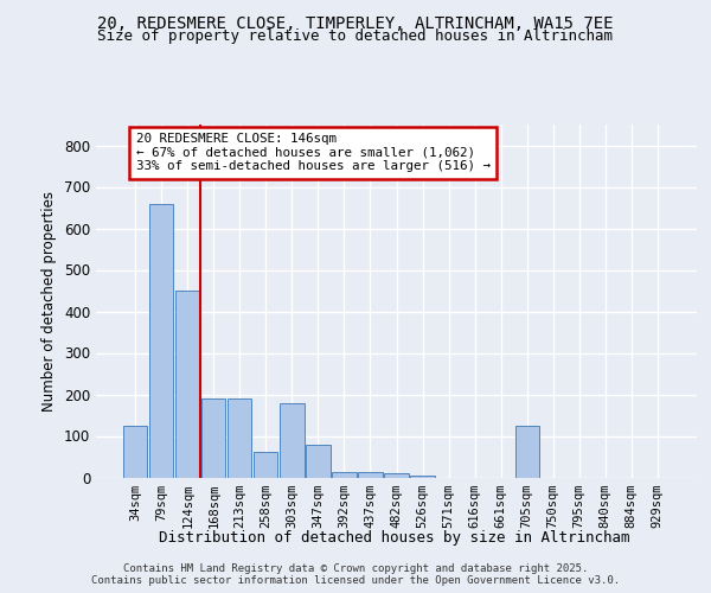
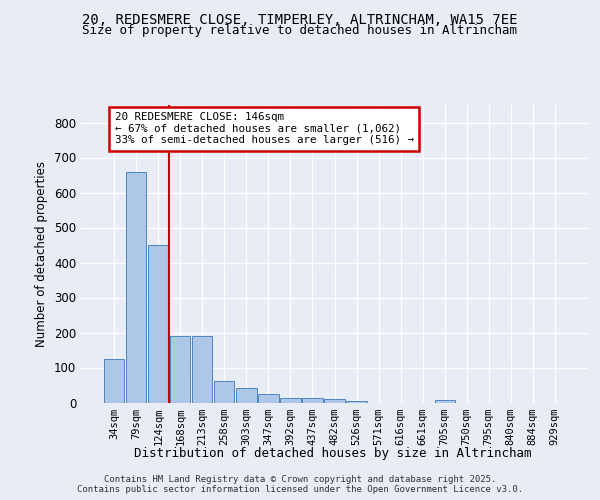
303sqm: 180 -> 42
347sqm: 80 -> 25
705sqm: 125 -> 8
